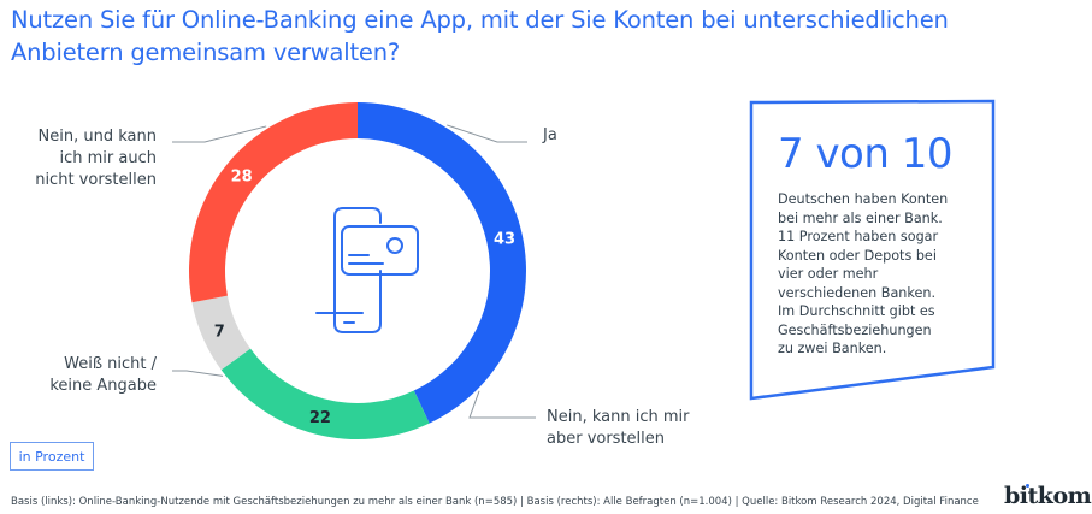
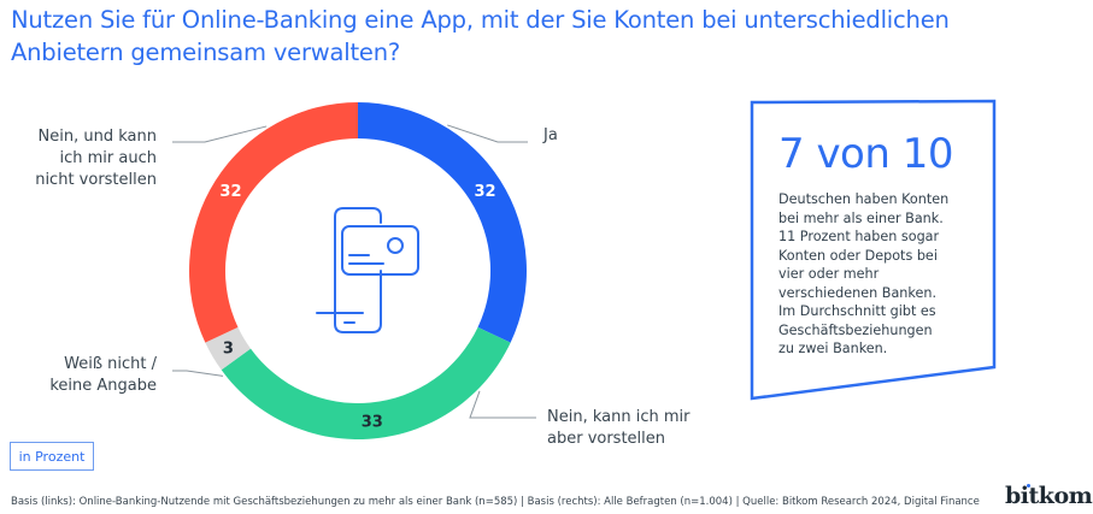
Ja: 43 -> 32
Nein, kann ich mir aber vorstellen: 22 -> 33
Weiß nicht / keine Angabe: 7 -> 3
Nein, und kann ich mir auch nicht vorstellen: 28 -> 32
